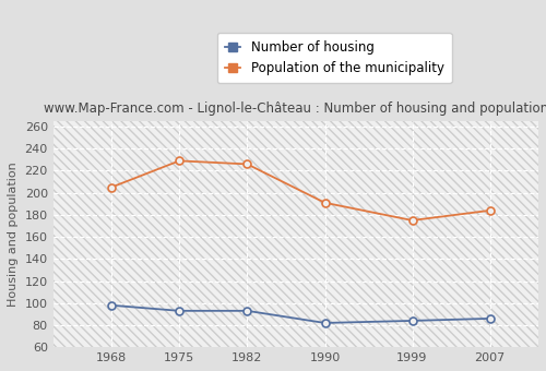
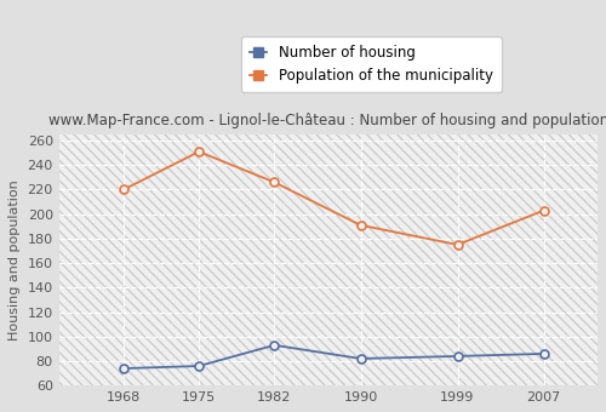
Number of housing/1968: 98 -> 74
Population of the municipality/1968: 205 -> 220
Number of housing/1975: 93 -> 76
Population of the municipality/1975: 229 -> 251
Population of the municipality/2007: 184 -> 203
